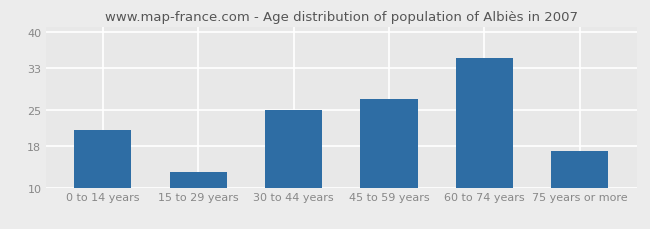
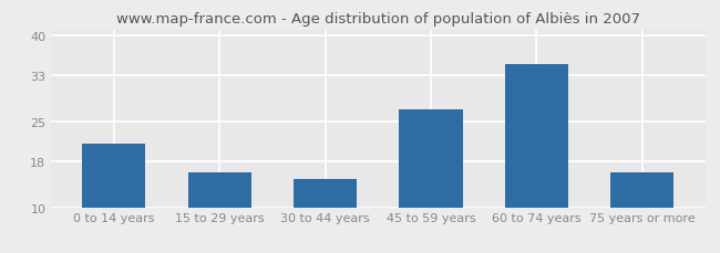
15 to 29 years: 13 -> 16
30 to 44 years: 25 -> 15
75 years or more: 17 -> 16
